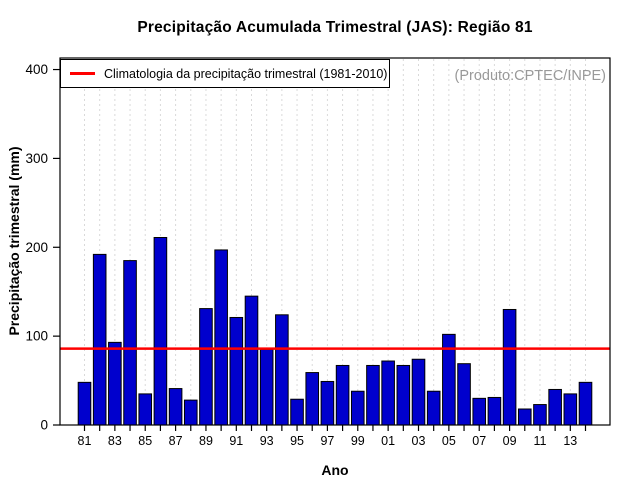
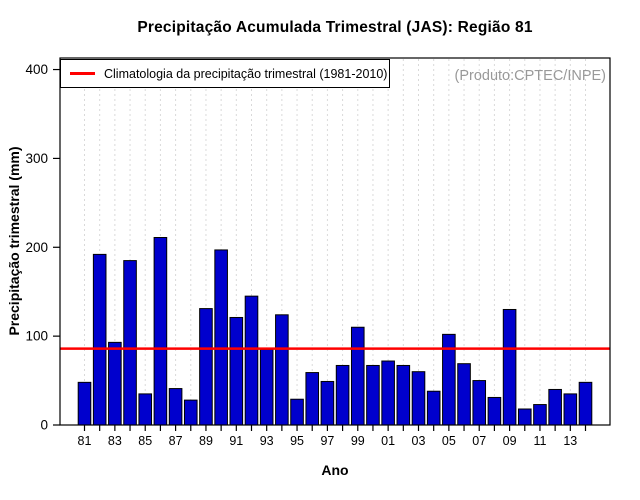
99: 40 -> 110
03: 70 -> 60
07: 30 -> 50
